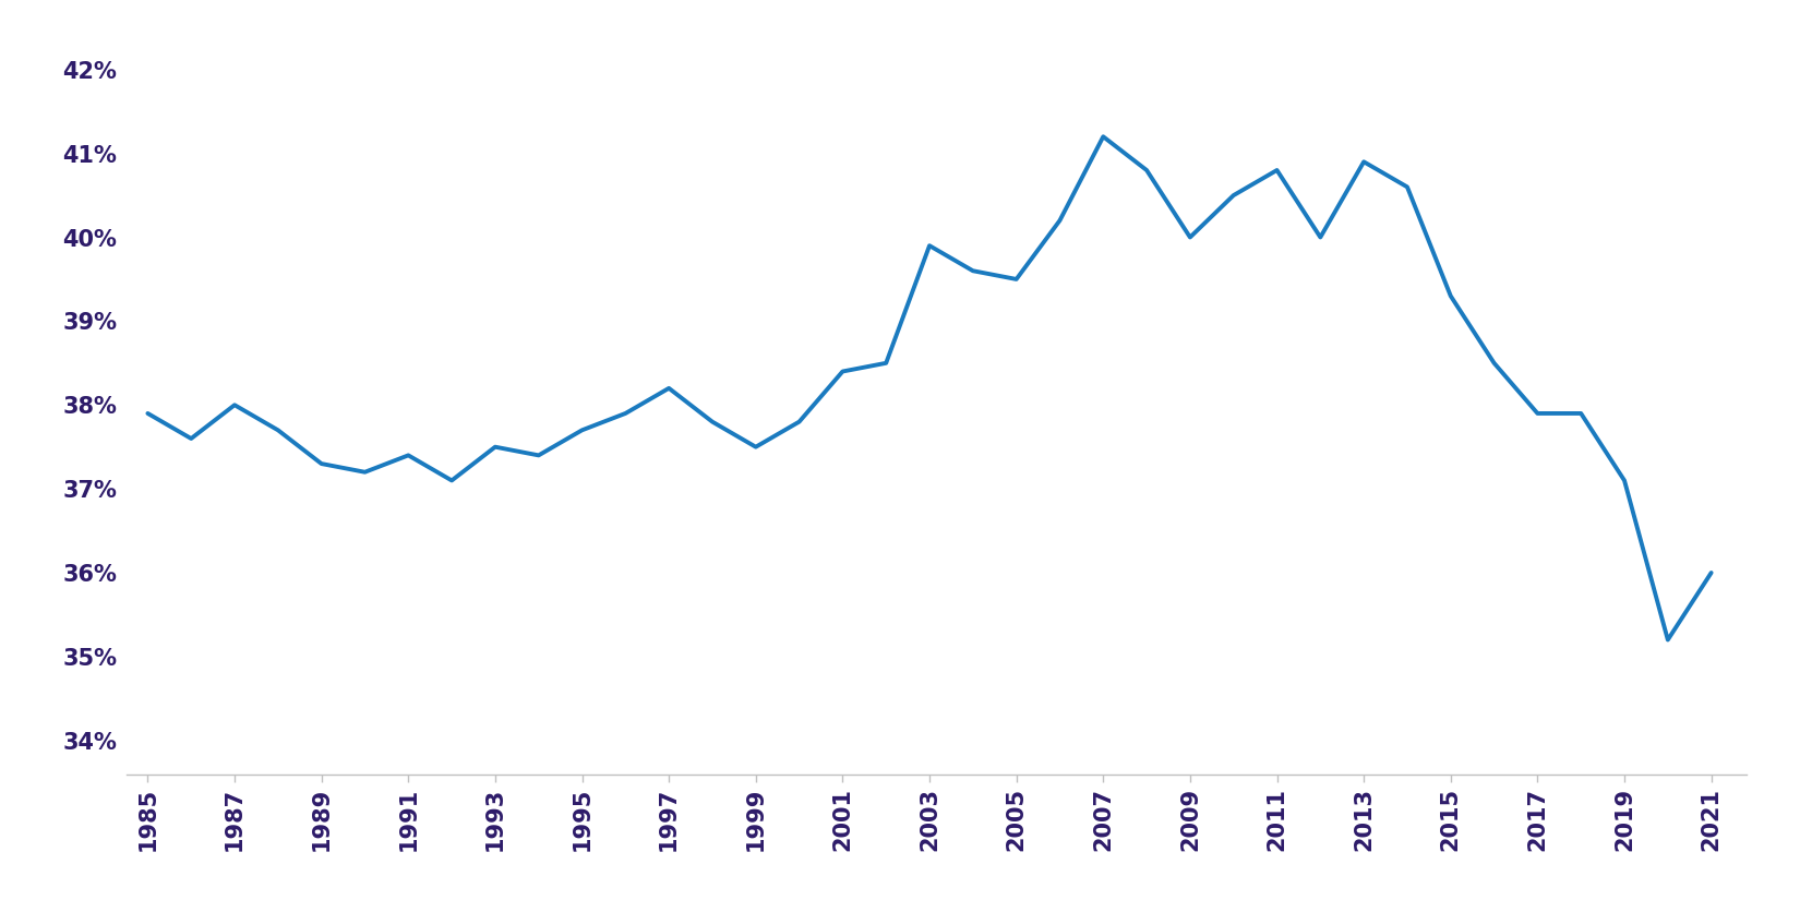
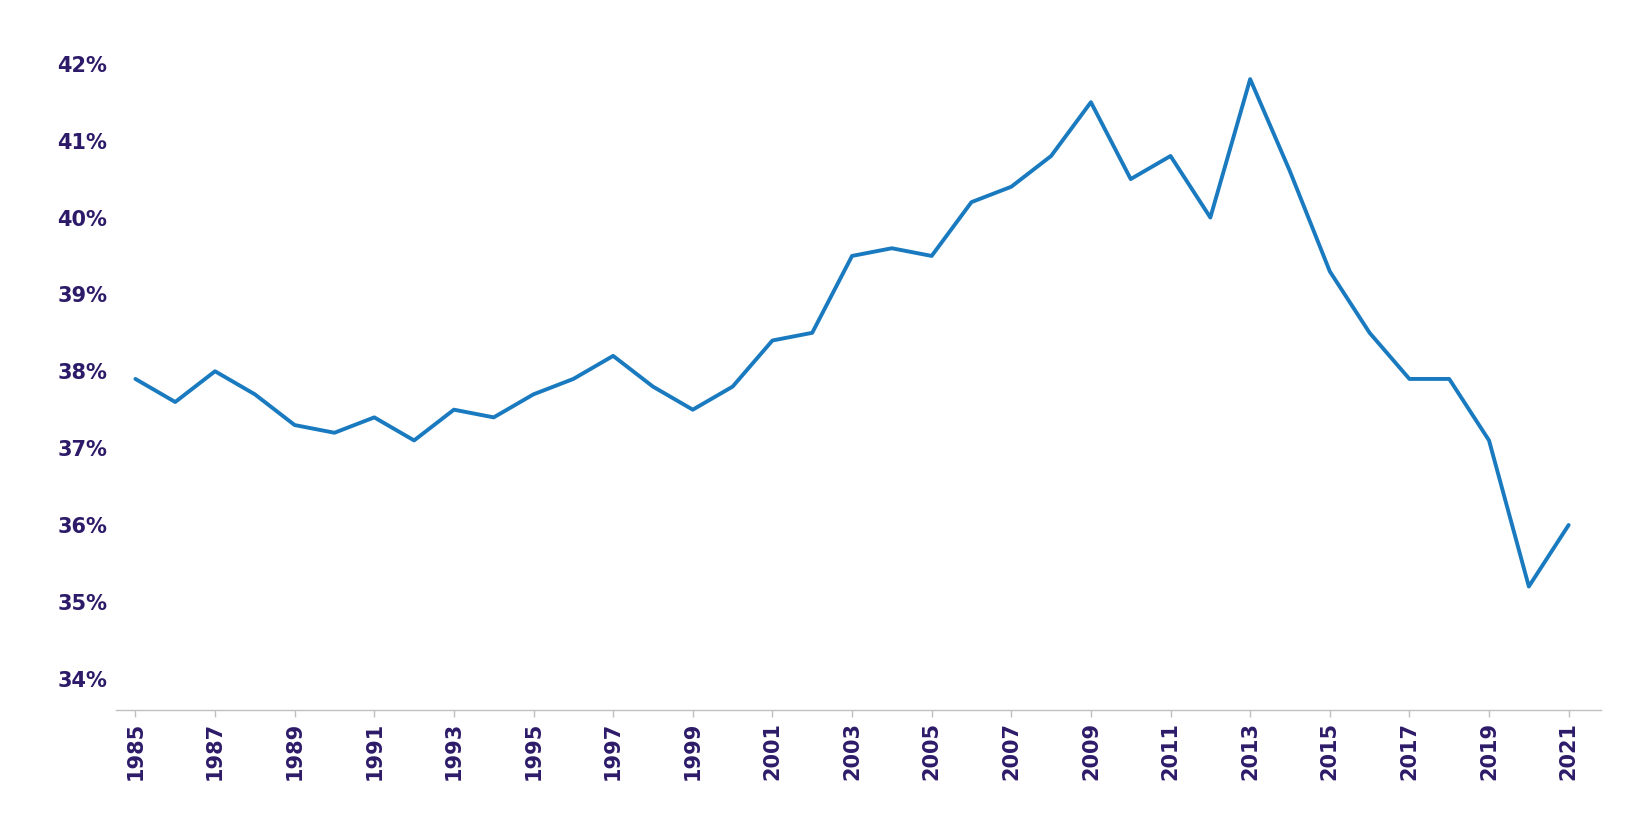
2003: 39.9% -> 39.5%
2007: 41.2% -> 40.4%
2009: 40.0% -> 41.5%
2013: 40.9% -> 41.8%
